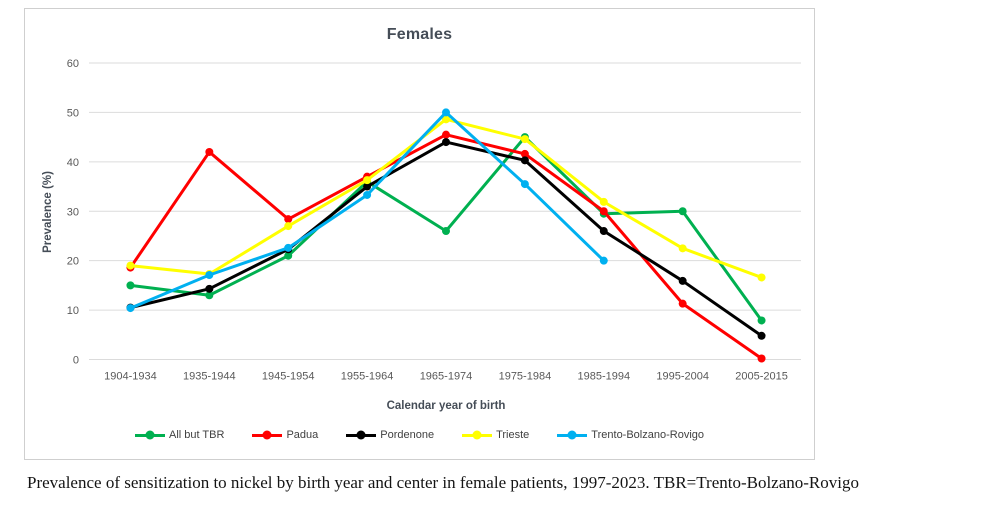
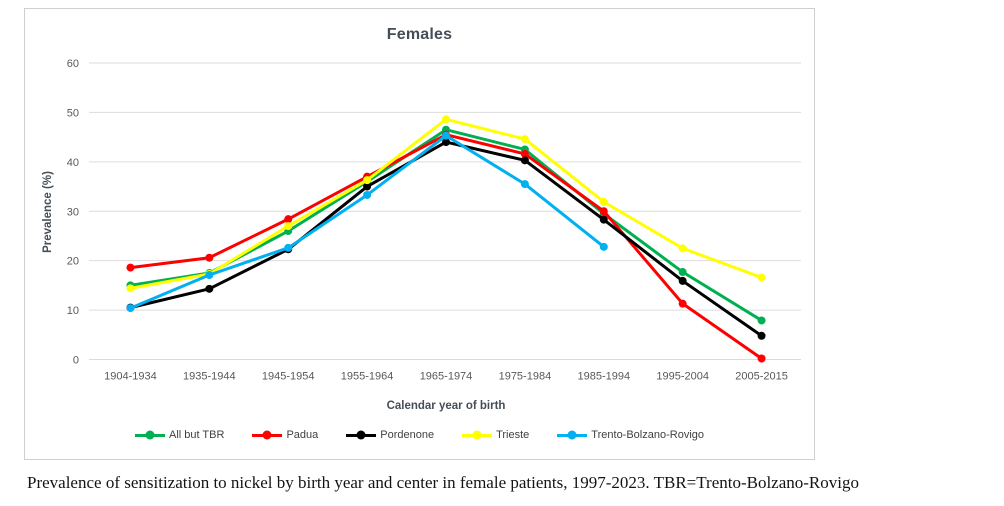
Trieste/1904-1934: 19 -> 14
All but TBR/1935-1944: 13 -> 18
Padua/1935-1944: 42 -> 21
All but TBR/1945-1954: 21 -> 26
All but TBR/1965-1974: 26 -> 46
Trento-Bolzano-Rovigo/1965-1974: 50 -> 45
All but TBR/1975-1984: 45 -> 42
Pordenone/1985-1994: 26 -> 28
Trento-Bolzano-Rovigo/1985-1994: 20 -> 23
All but TBR/1995-2004: 30 -> 18
